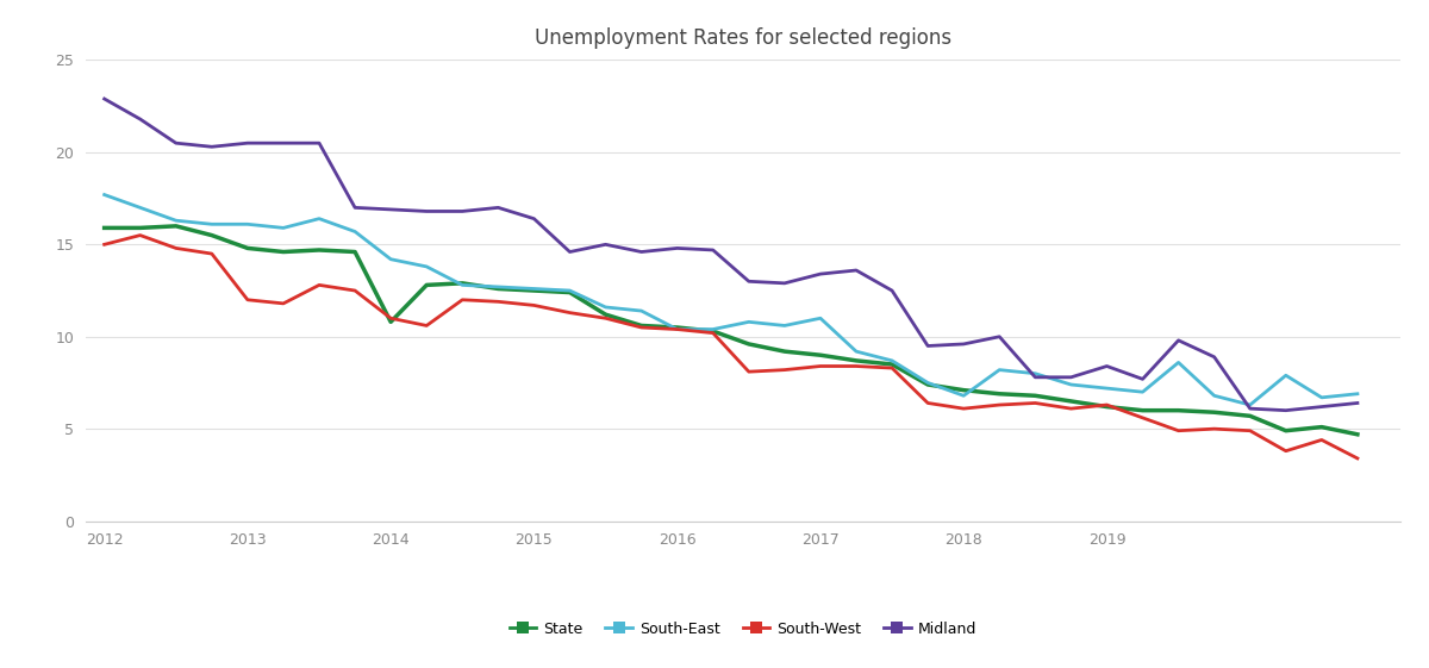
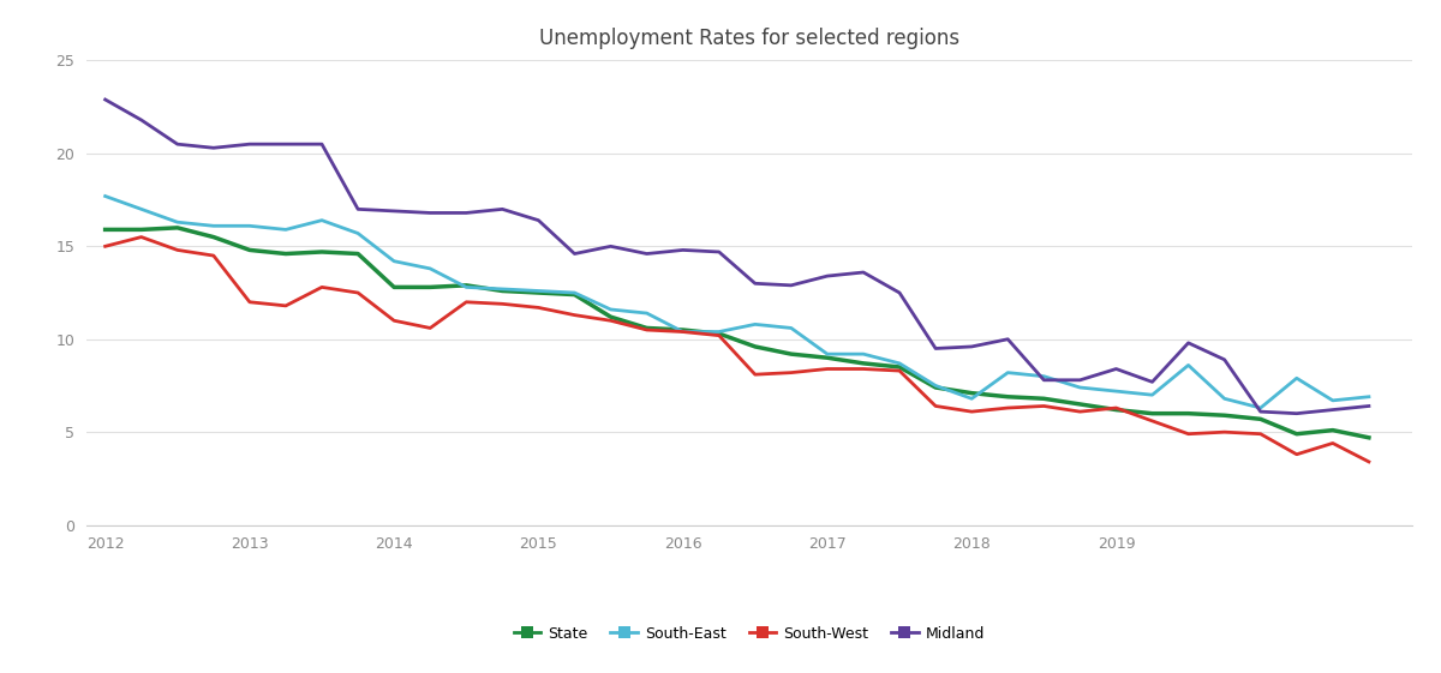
State/2014: 10.8 -> 12.8
South-East/2017: 11.0 -> 9.2
